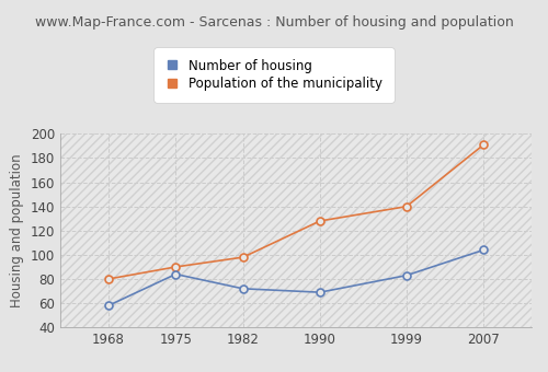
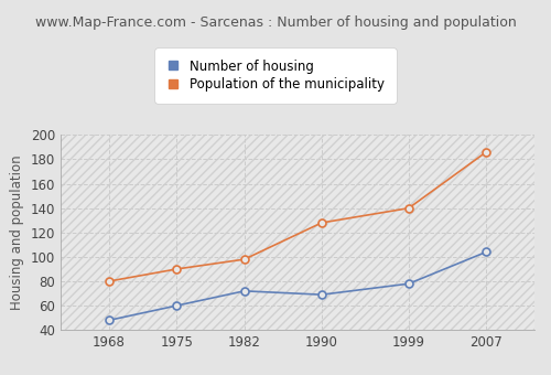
Number of housing/1968: 58 -> 48
Number of housing/1975: 84 -> 60
Number of housing/1999: 83 -> 78
Population of the municipality/2007: 191 -> 186
